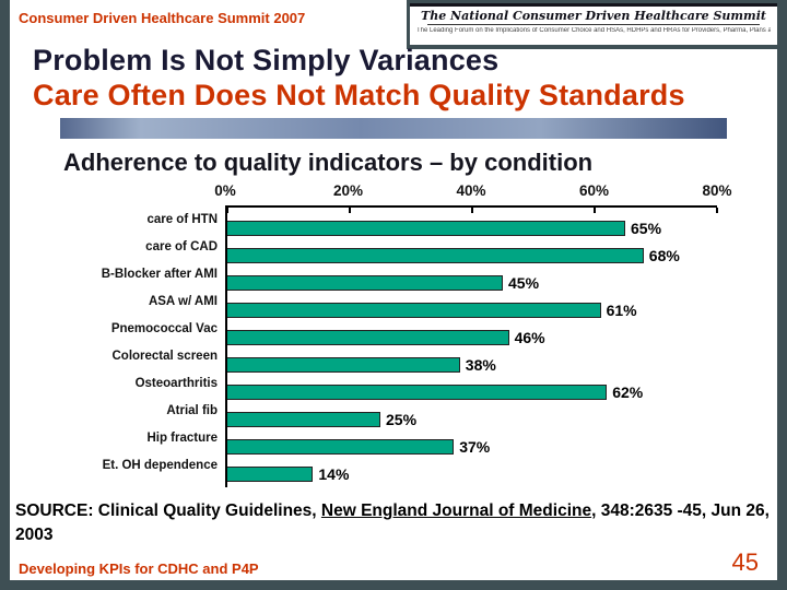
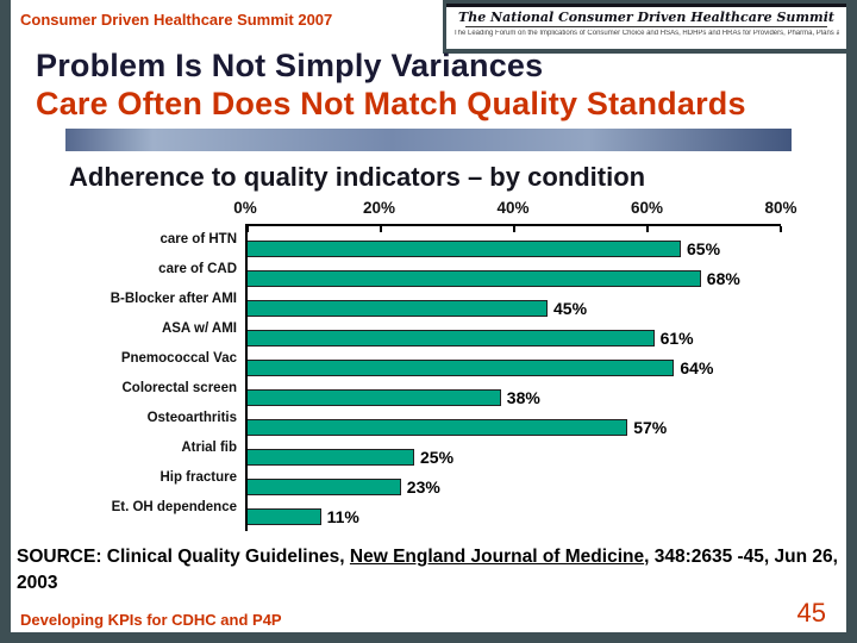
Pnemococcal Vac: 46% -> 64%
Osteoarthritis: 62% -> 57%
Hip fracture: 37% -> 23%
Et. OH dependence: 14% -> 11%
